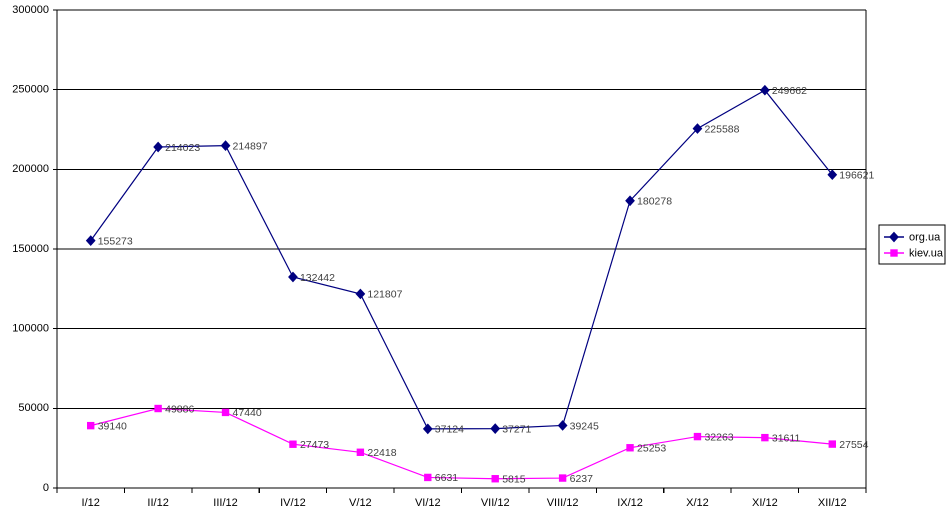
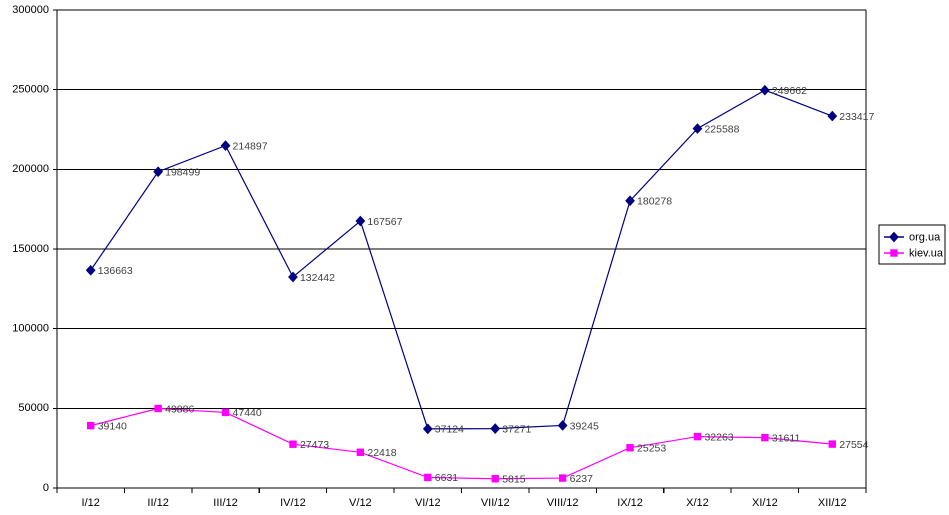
org.ua/I/12: 155273 -> 136663
org.ua/II/12: 214023 -> 198499
org.ua/V/12: 121807 -> 167567
org.ua/XII/12: 196621 -> 233417
